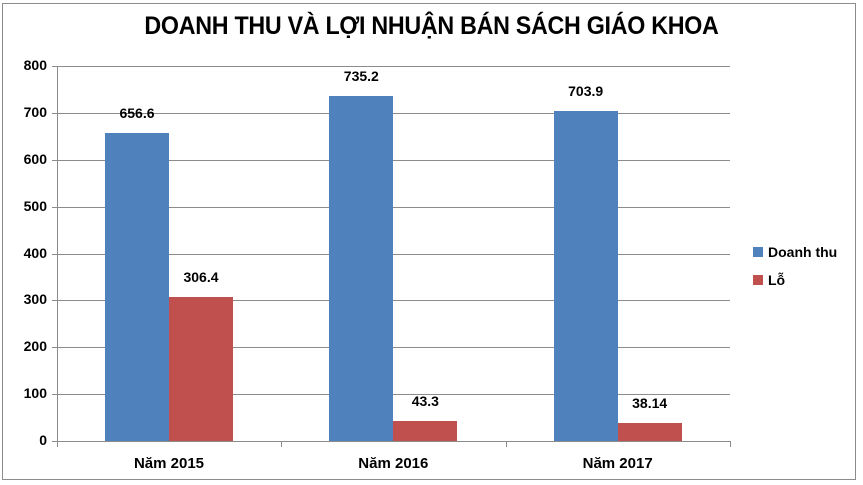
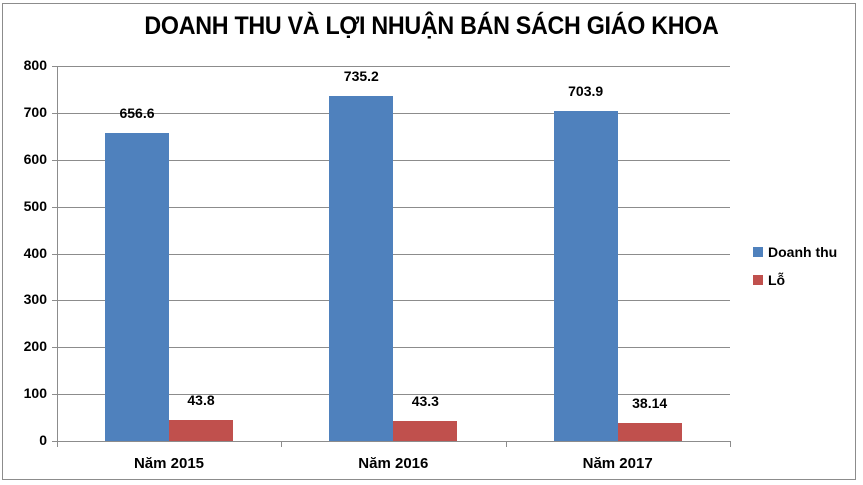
Lỗ/Năm 2015: 306.4 -> 43.8
